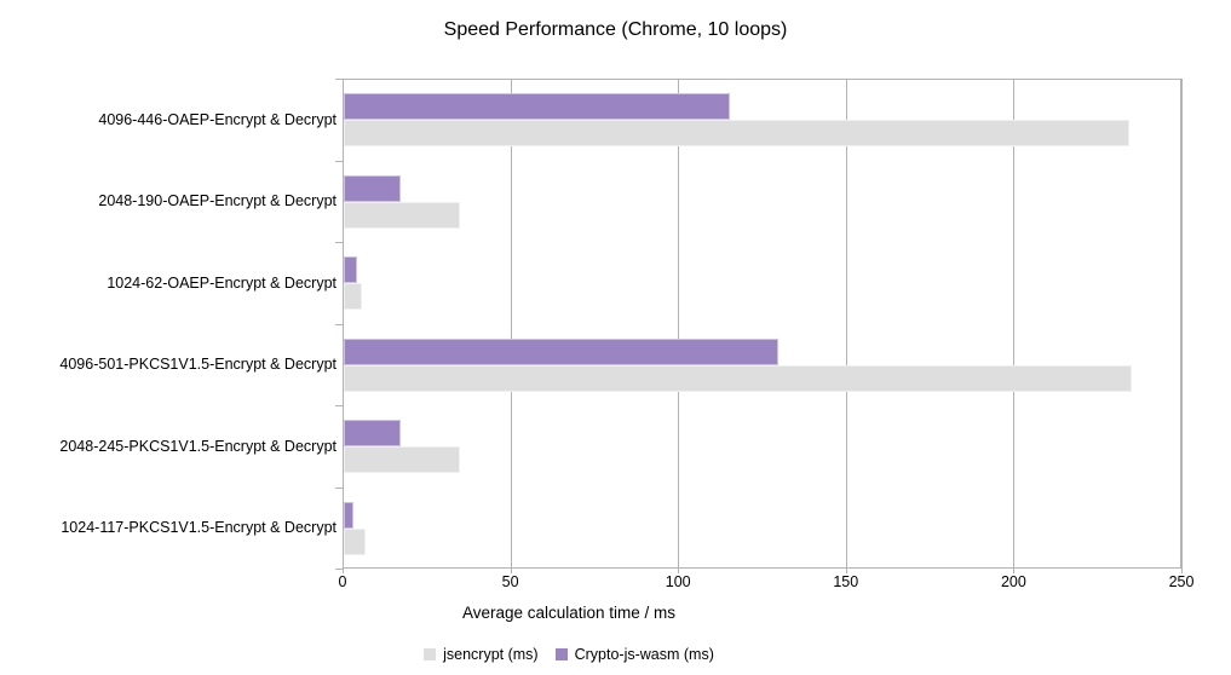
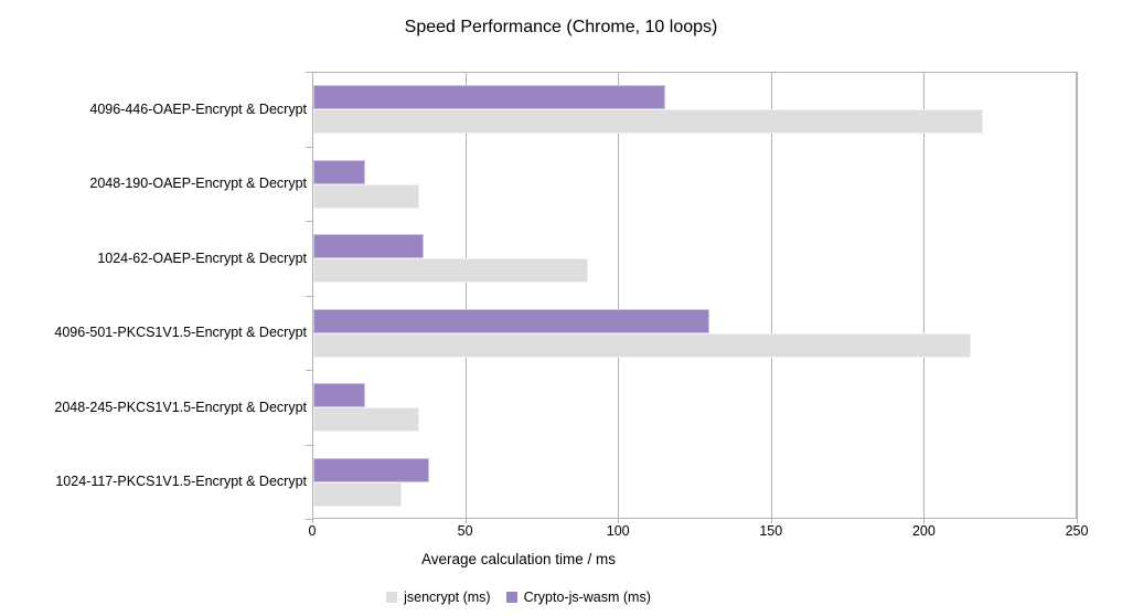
jsencrypt (ms)/4096-446-OAEP-Encrypt & Decrypt: 234 -> 219
jsencrypt (ms)/1024-62-OAEP-Encrypt & Decrypt: 6 -> 90
Crypto-js-wasm (ms)/1024-62-OAEP-Encrypt & Decrypt: 4 -> 36
jsencrypt (ms)/4096-501-PKCS1V1.5-Encrypt & Decrypt: 235 -> 215
jsencrypt (ms)/1024-117-PKCS1V1.5-Encrypt & Decrypt: 6 -> 29
Crypto-js-wasm (ms)/1024-117-PKCS1V1.5-Encrypt & Decrypt: 3 -> 38
